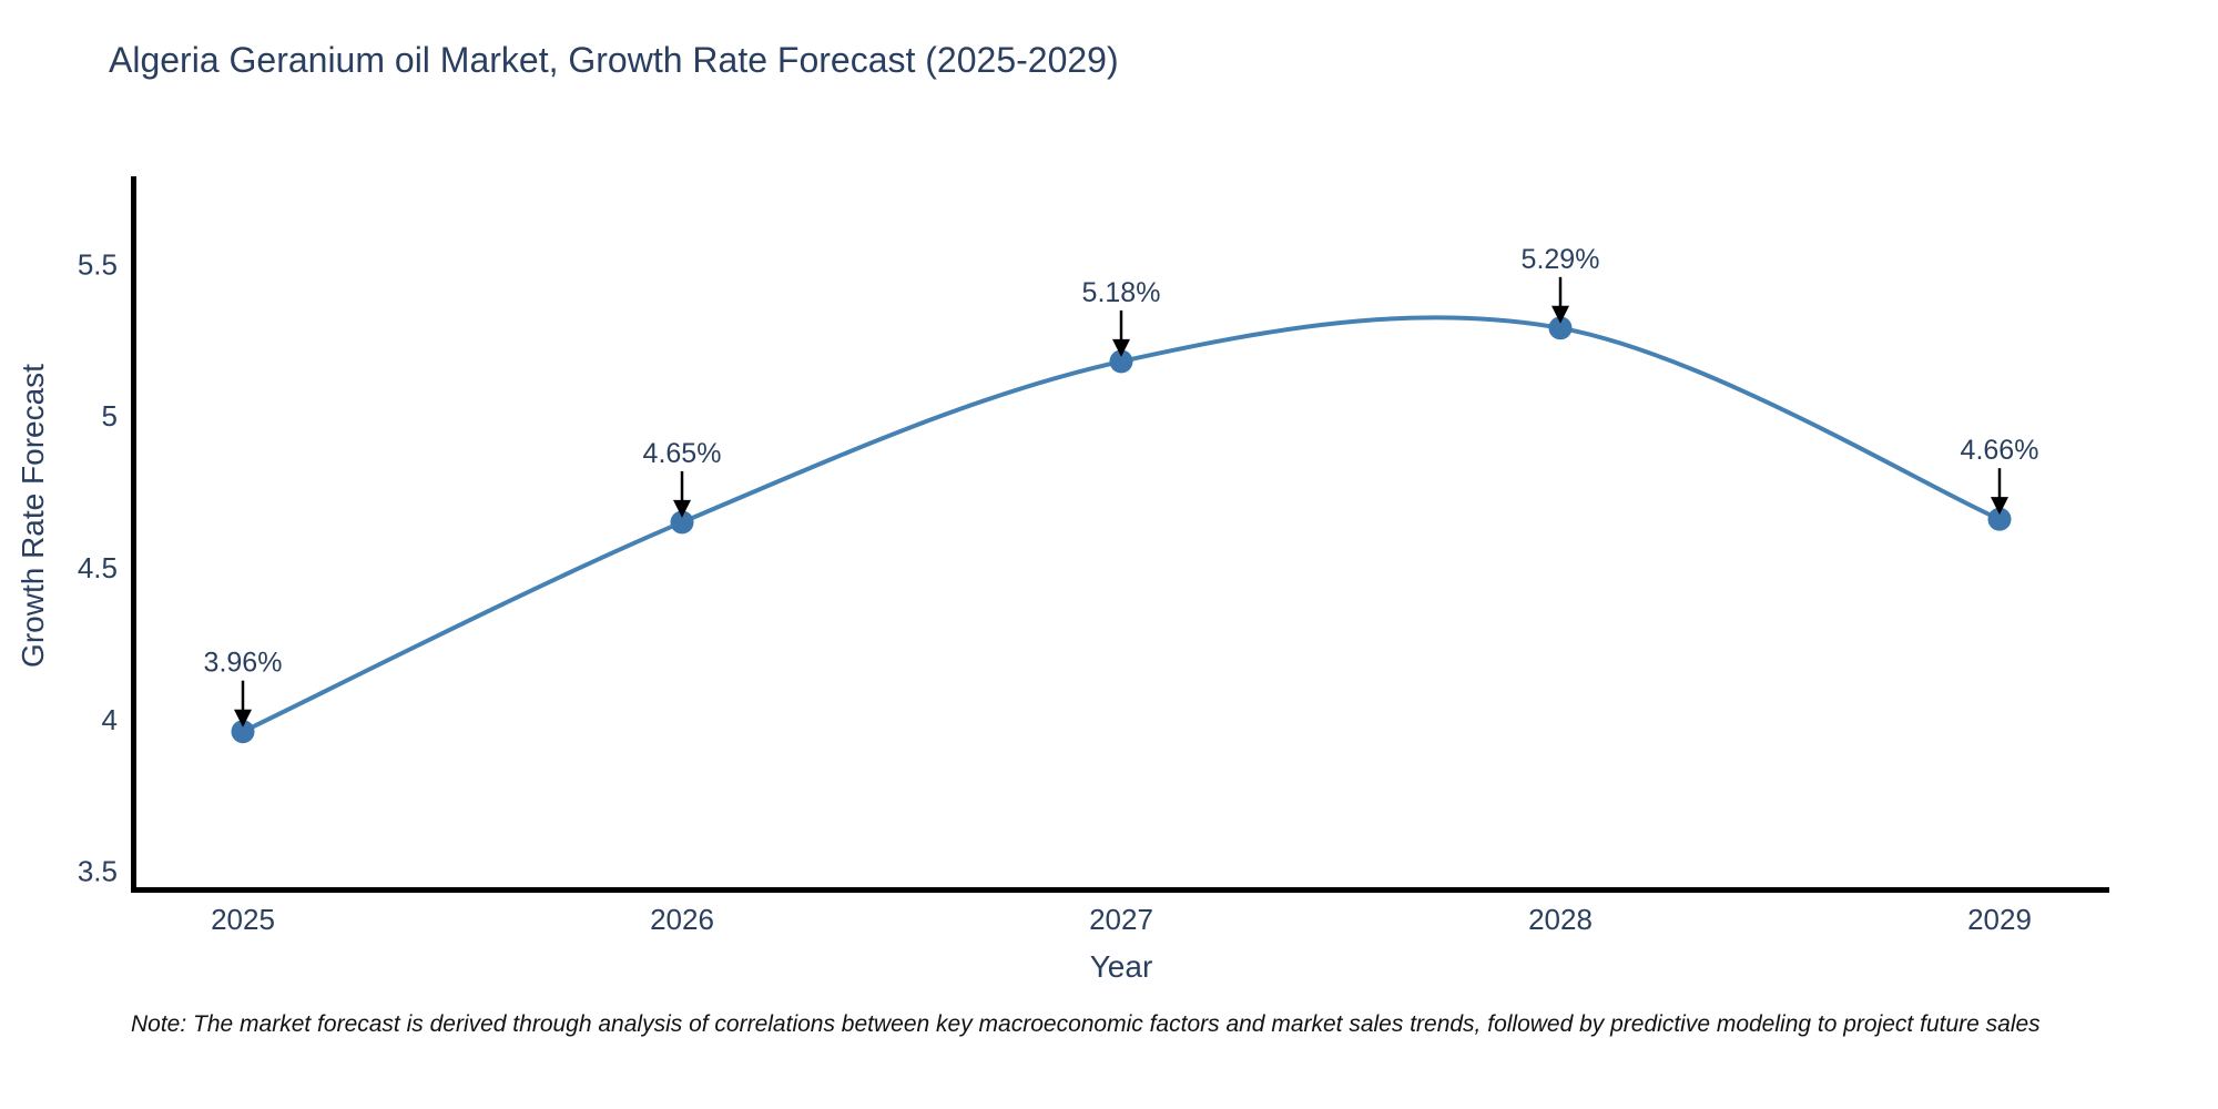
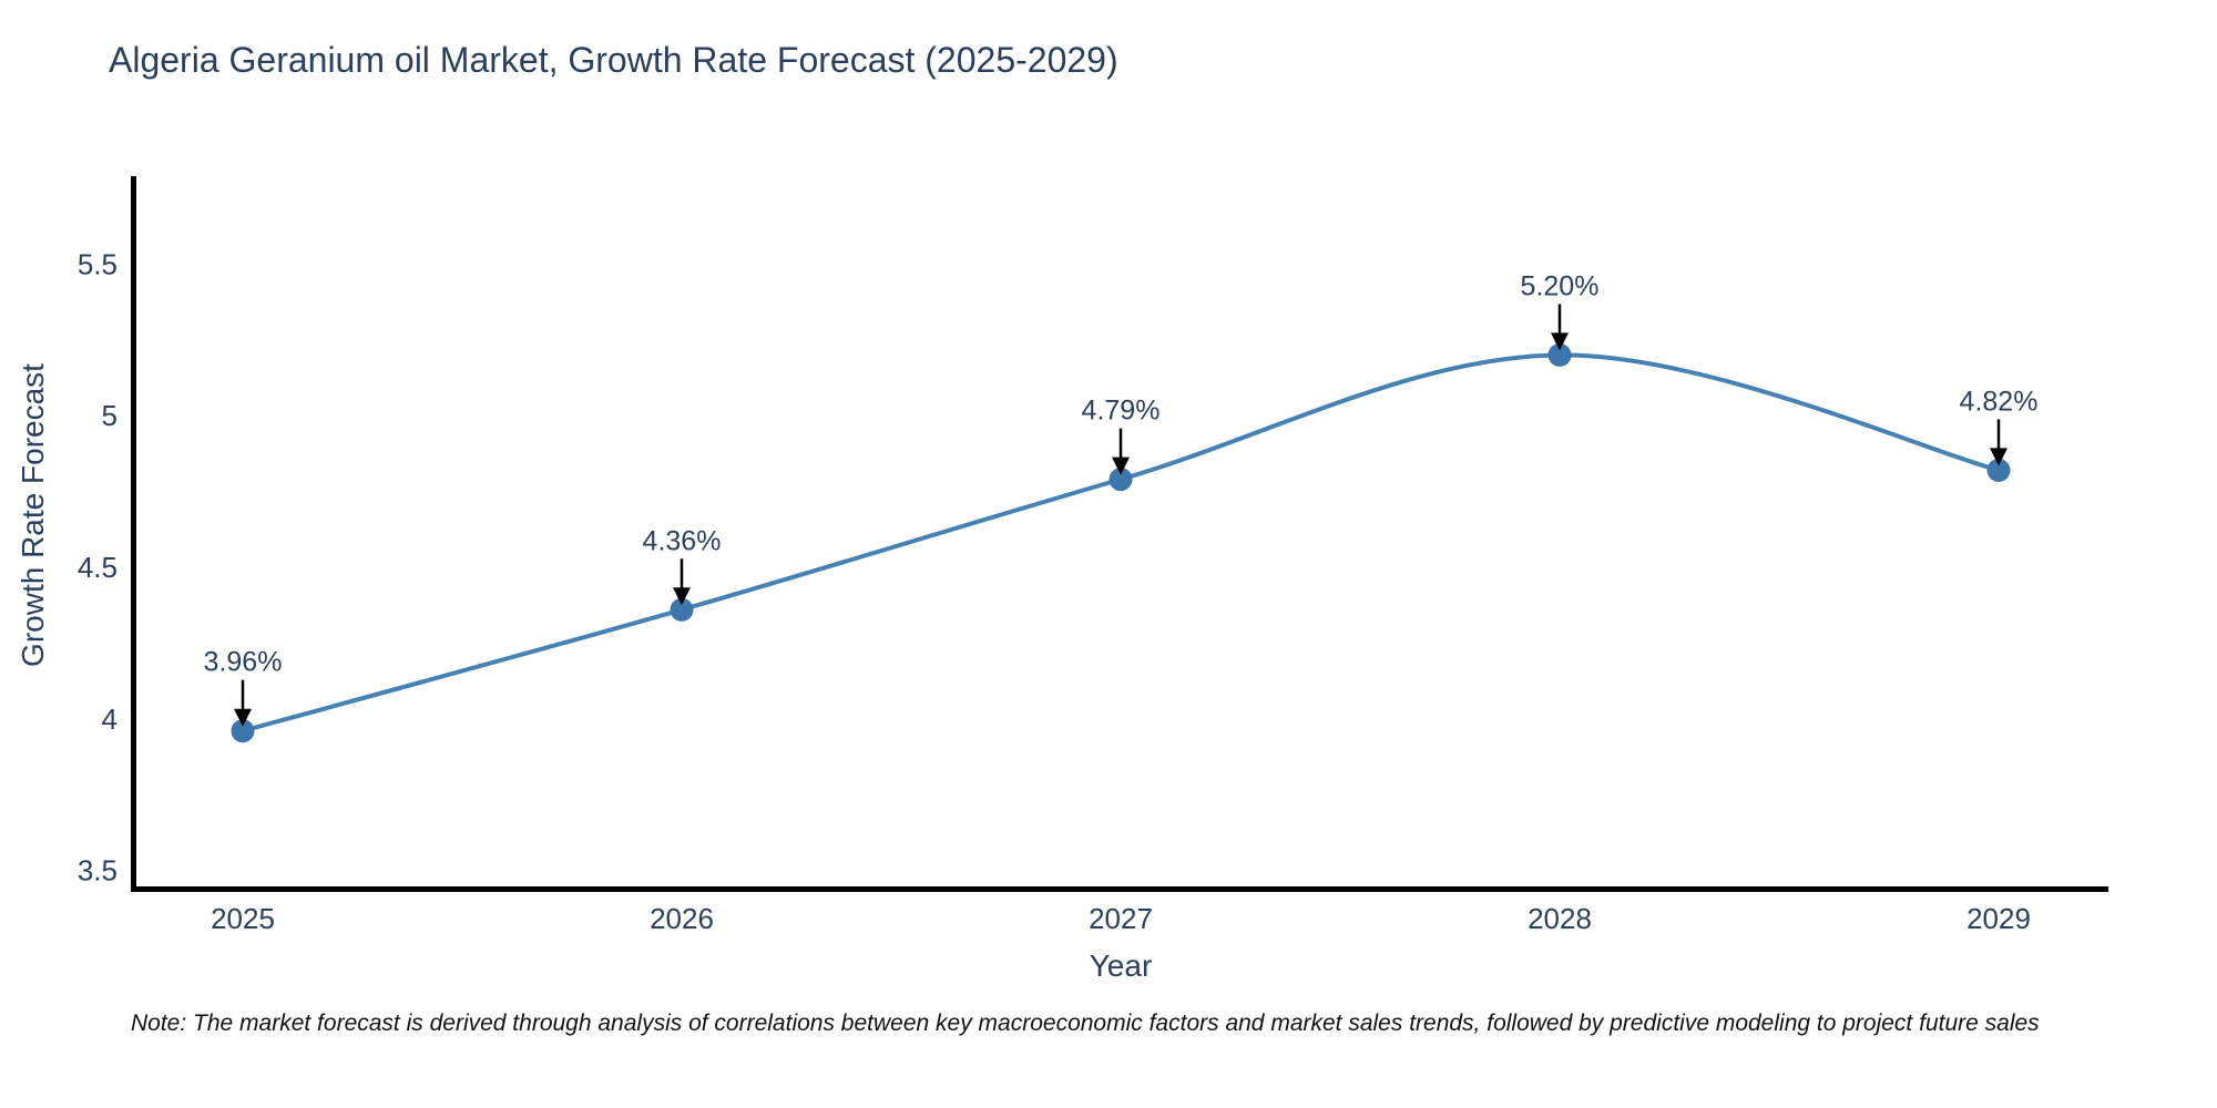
2026: 4.65% -> 4.36%
2027: 5.18% -> 4.79%
2028: 5.29% -> 5.20%
2029: 4.66% -> 4.82%
